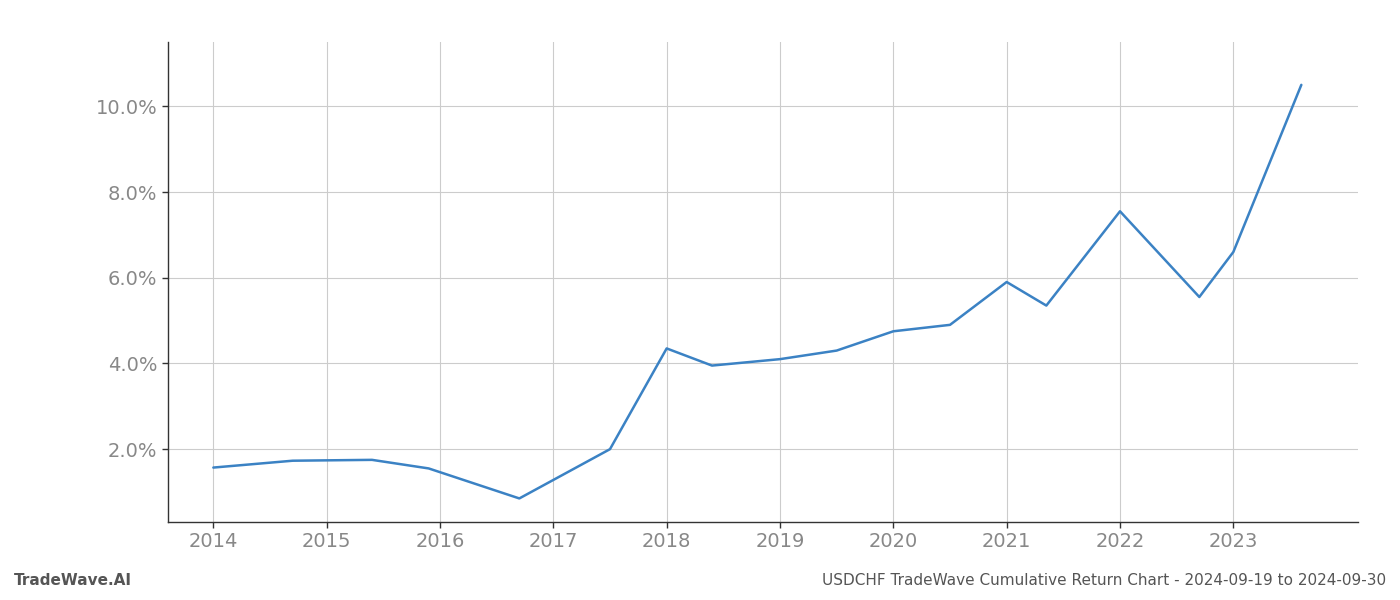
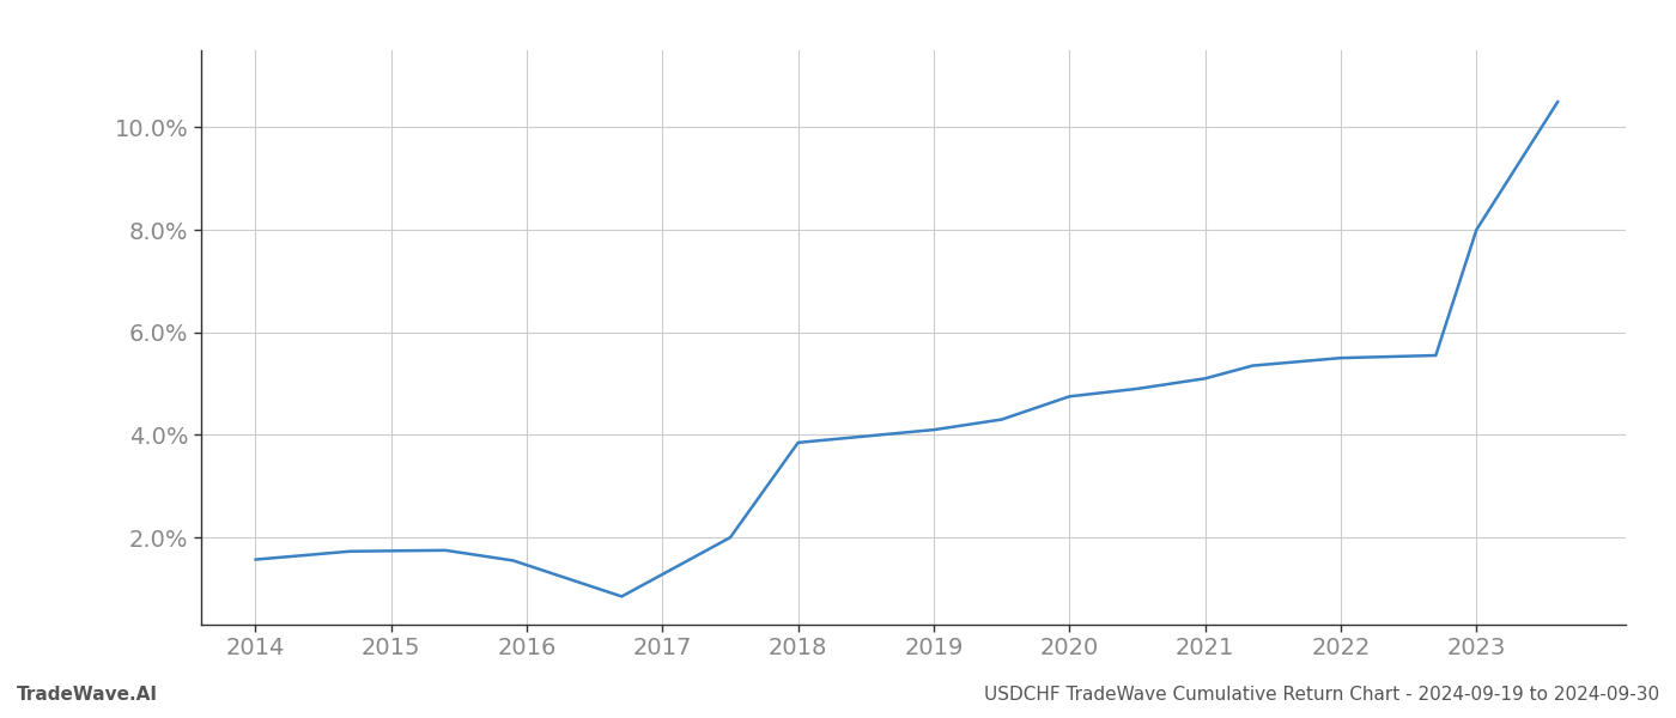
2018: 4.35% -> 3.85%
2021: 5.90% -> 5.10%
2022: 7.55% -> 5.50%
2023: 6.60% -> 8.00%
